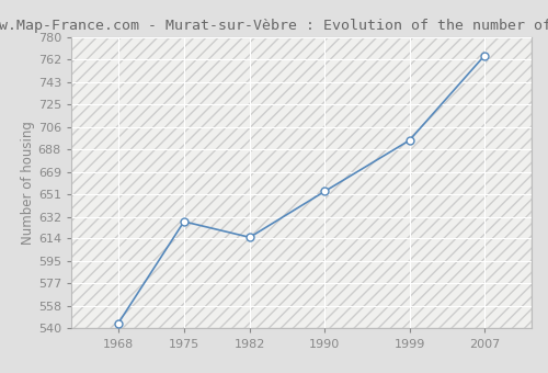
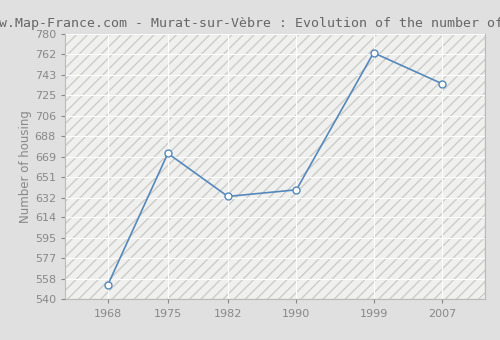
1968: 544 -> 553
1975: 628 -> 672
1982: 615 -> 633
1990: 653 -> 639
1999: 695 -> 763
2007: 765 -> 735
